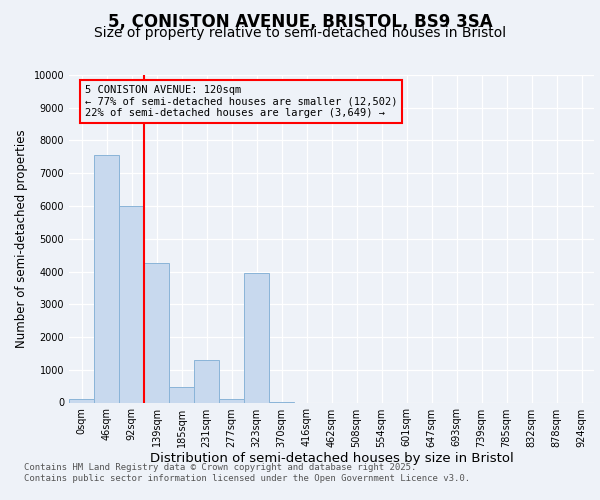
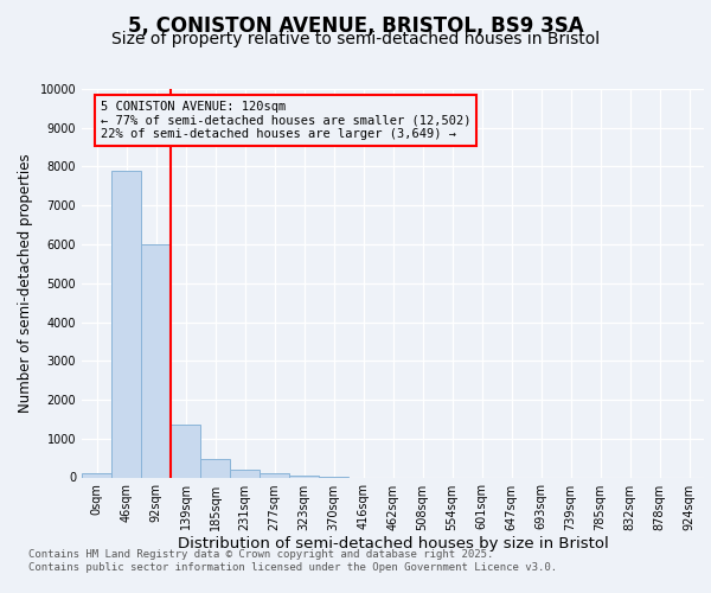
46sqm: 7550 -> 7900
139sqm: 4250 -> 1350
231sqm: 1300 -> 200
323sqm: 3950 -> 60
